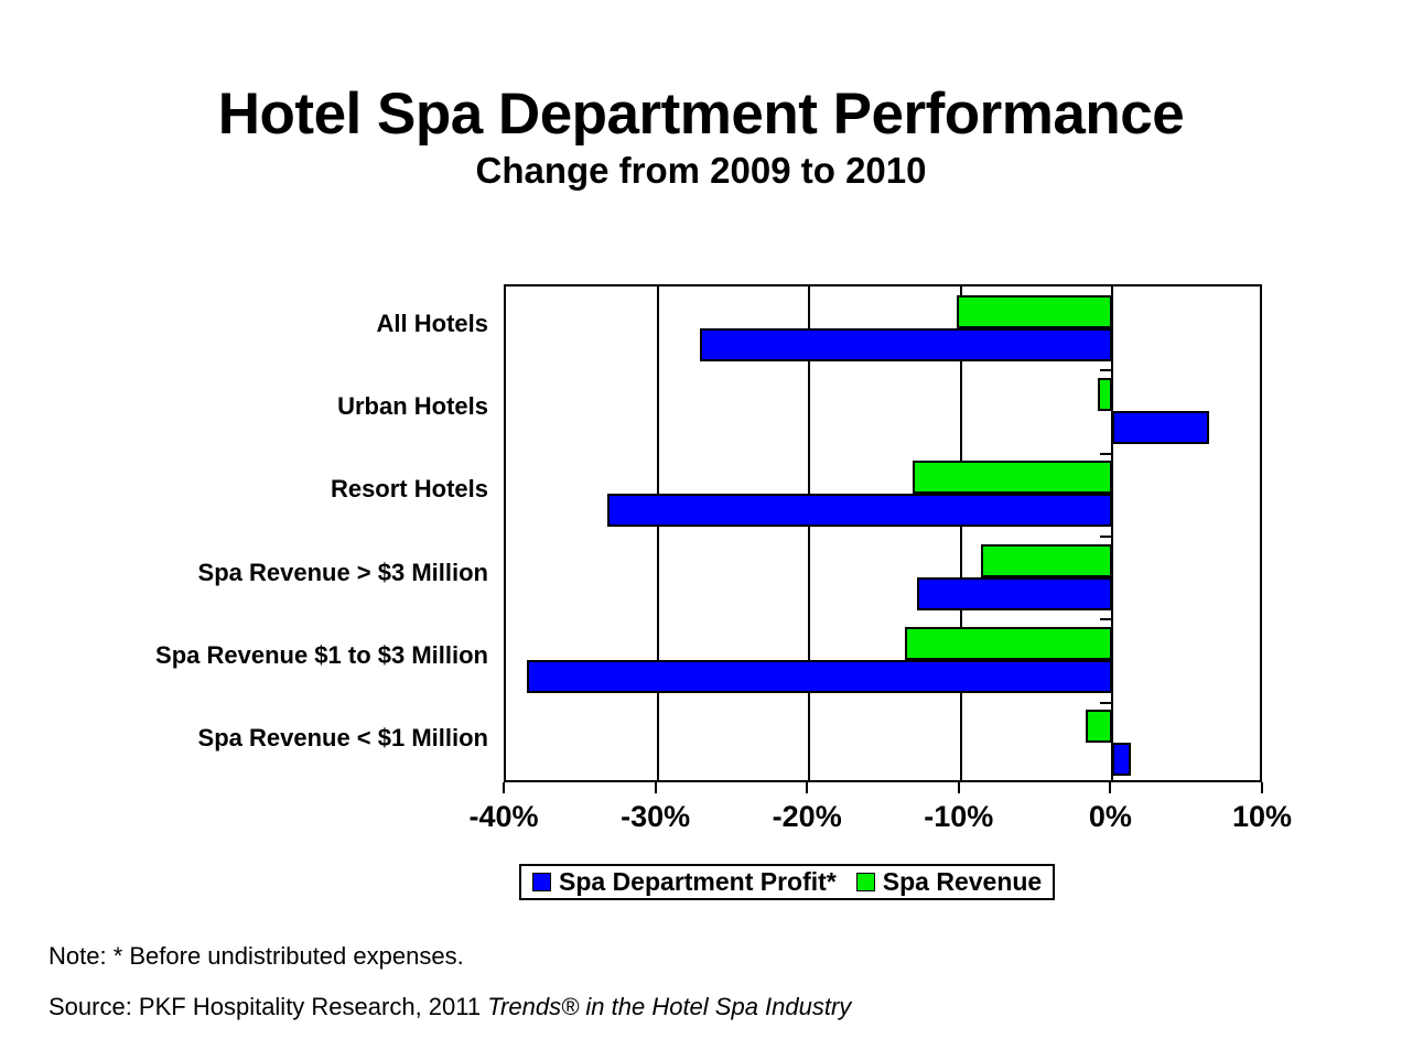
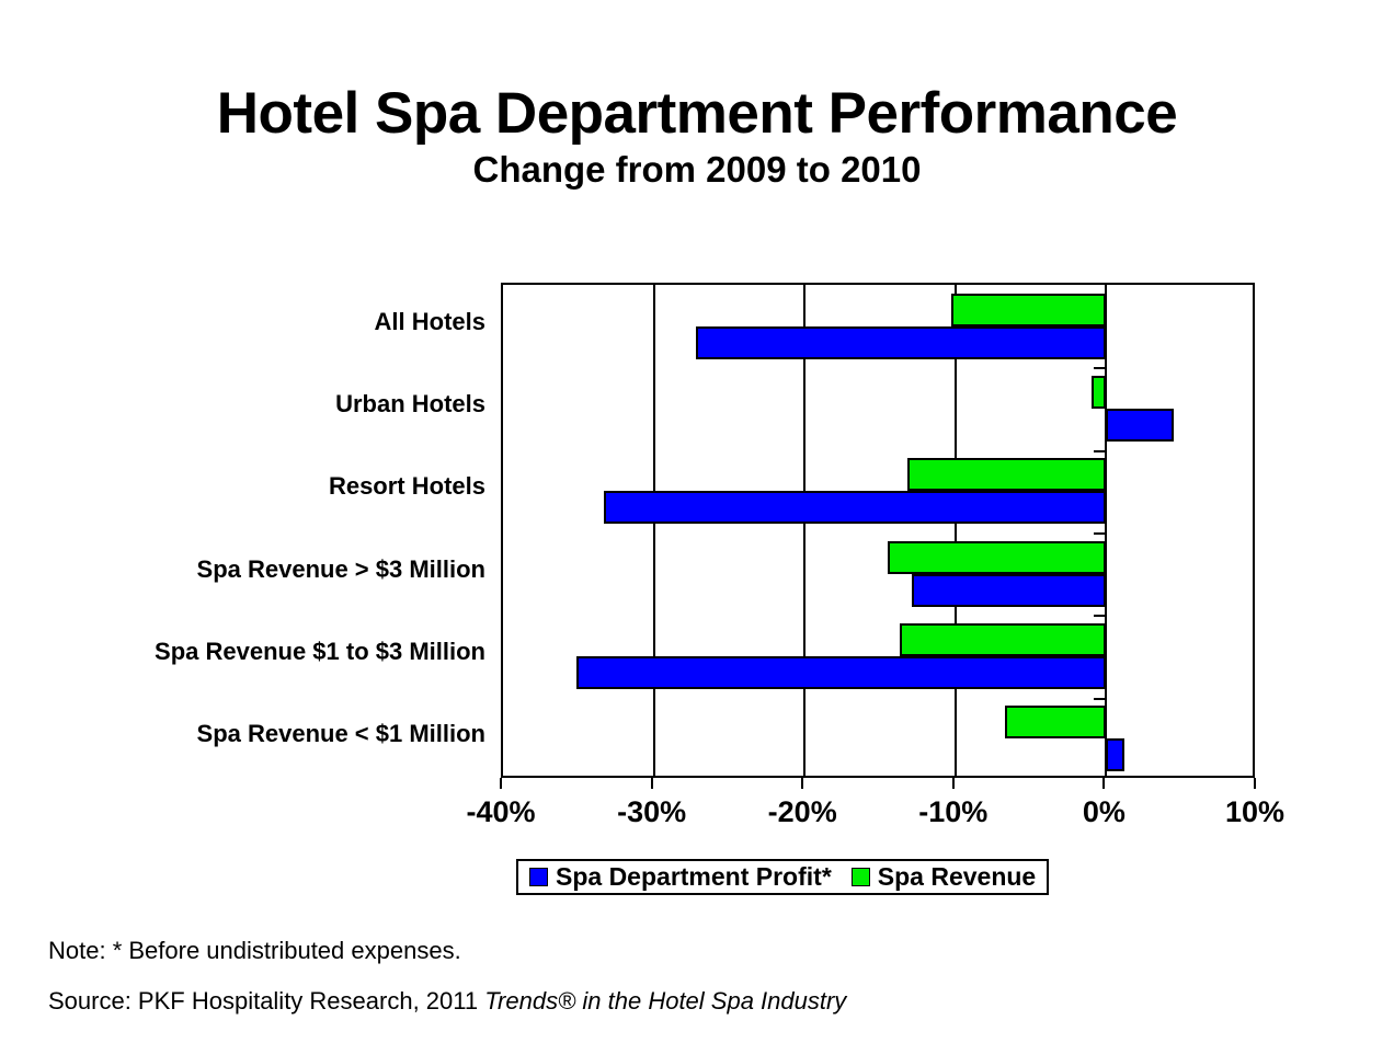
Spa Department Profit*/Urban Hotels: 6.4% -> 4.5%
Spa Revenue/Spa Revenue > $3 Million: -8.7% -> -14.5%
Spa Department Profit*/Spa Revenue $1 to $3 Million: -38.6% -> -35.1%
Spa Revenue/Spa Revenue < $1 Million: -1.8% -> -6.7%
